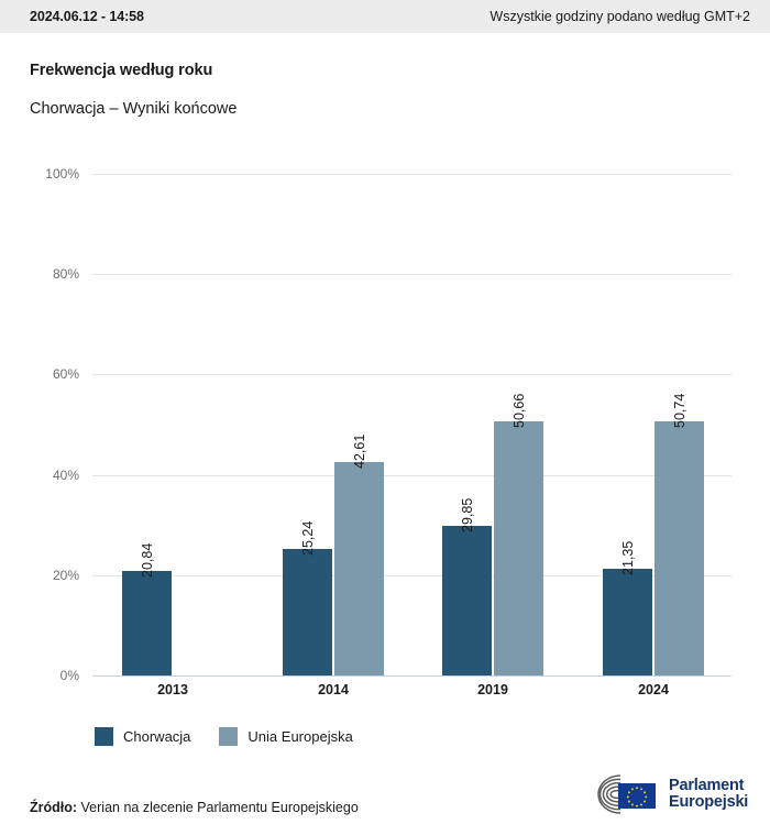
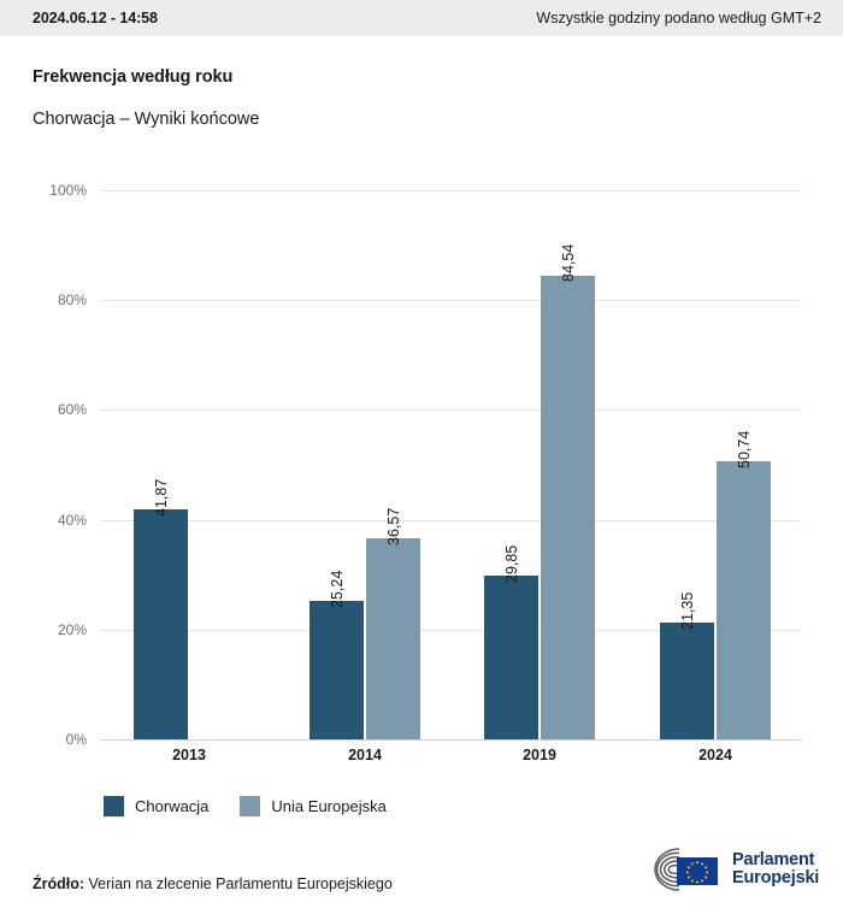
Chorwacja/2013: 20,84 -> 41,87
Unia Europejska/2014: 42,61 -> 36,57
Unia Europejska/2019: 50,66 -> 84,54
